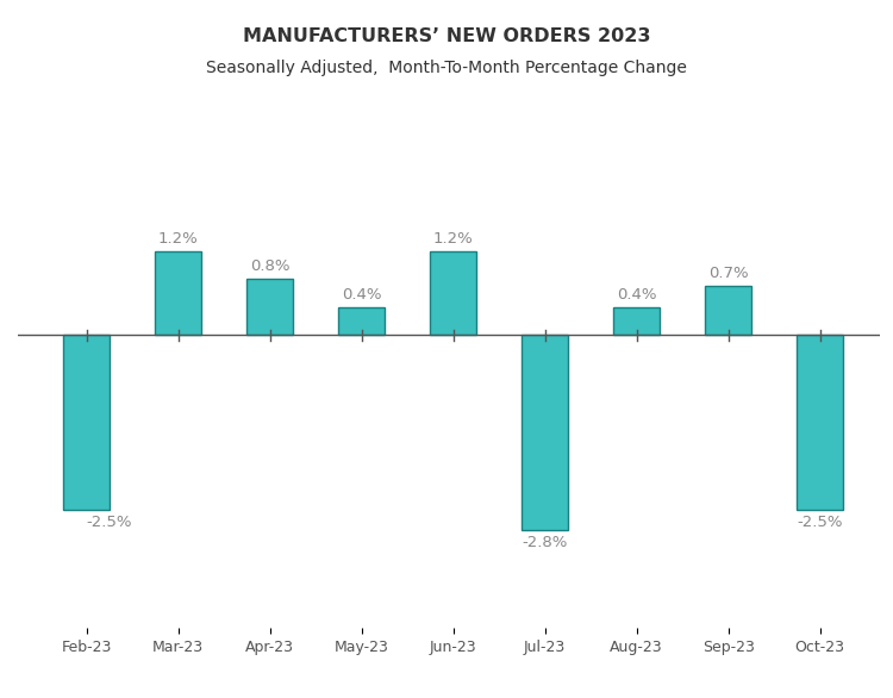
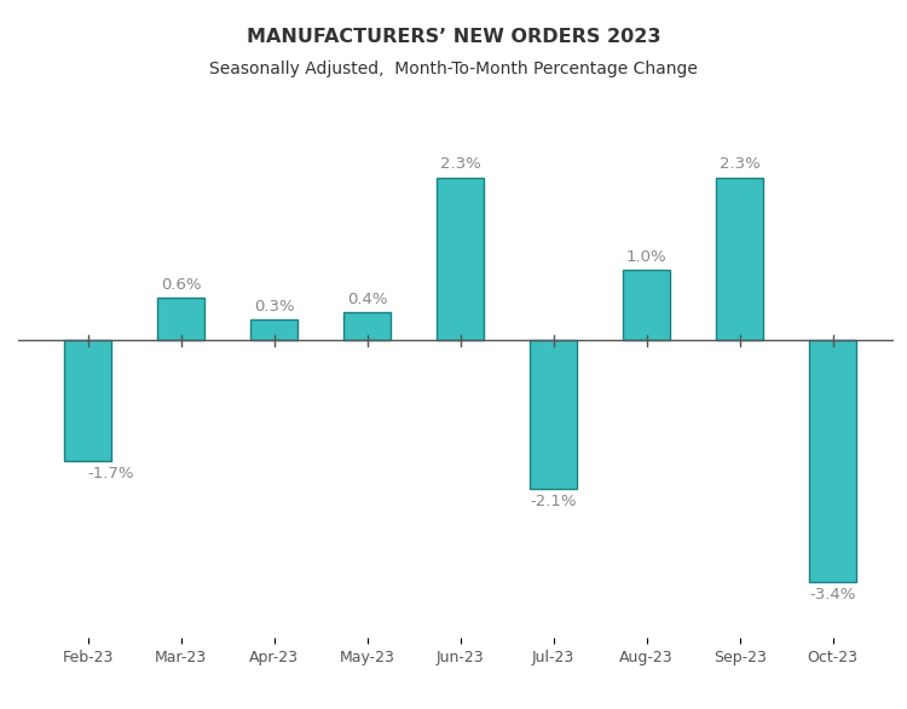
Feb-23: -2.5% -> -1.7%
Mar-23: 1.2% -> 0.6%
Apr-23: 0.8% -> 0.3%
Jun-23: 1.2% -> 2.3%
Jul-23: -2.8% -> -2.1%
Aug-23: 0.4% -> 1.0%
Sep-23: 0.7% -> 2.3%
Oct-23: -2.5% -> -3.4%
